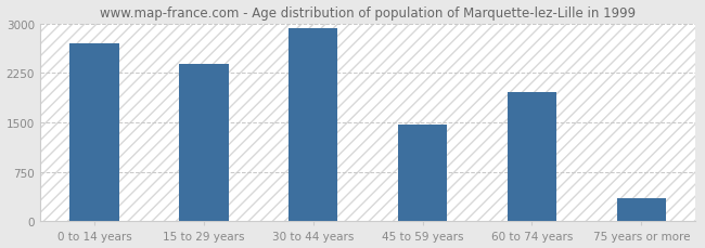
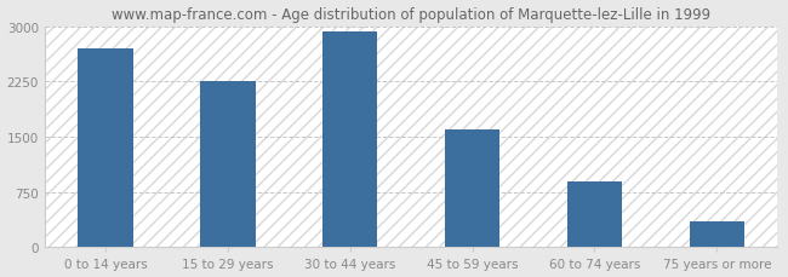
15 to 29 years: 2380 -> 2250
45 to 59 years: 1460 -> 1590
60 to 74 years: 1960 -> 900
